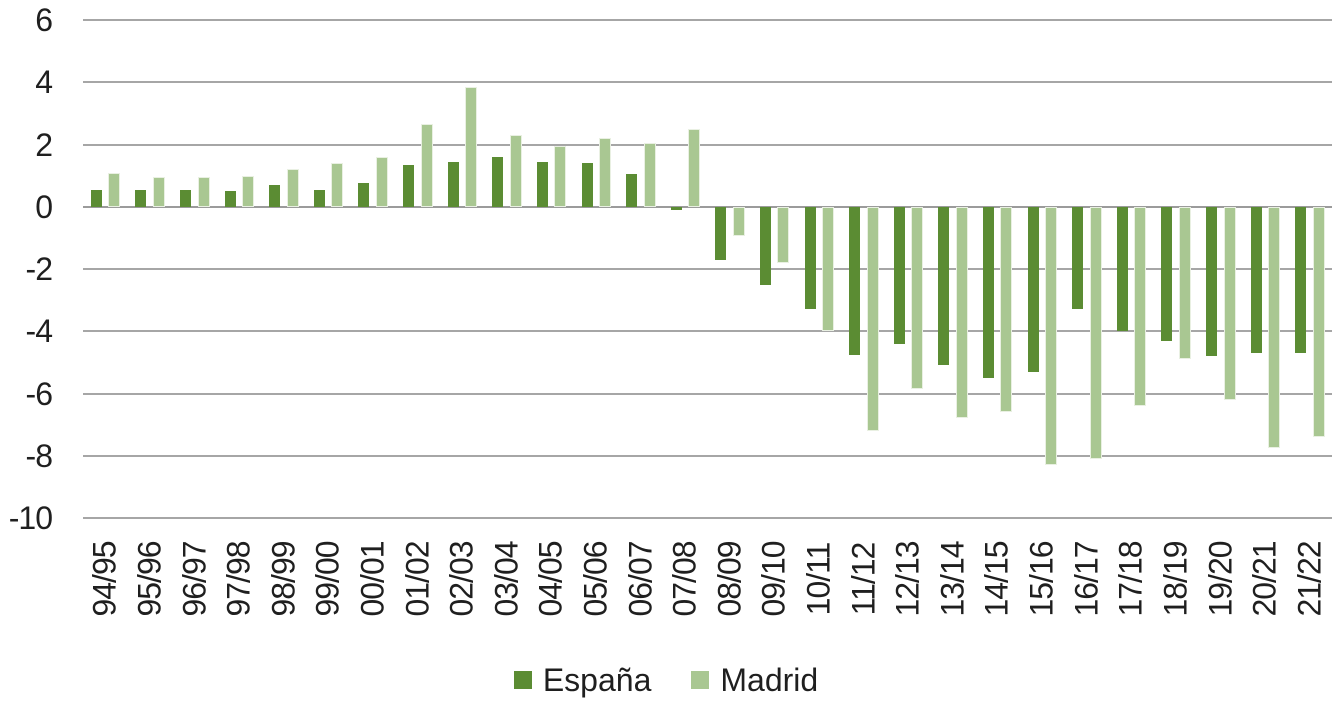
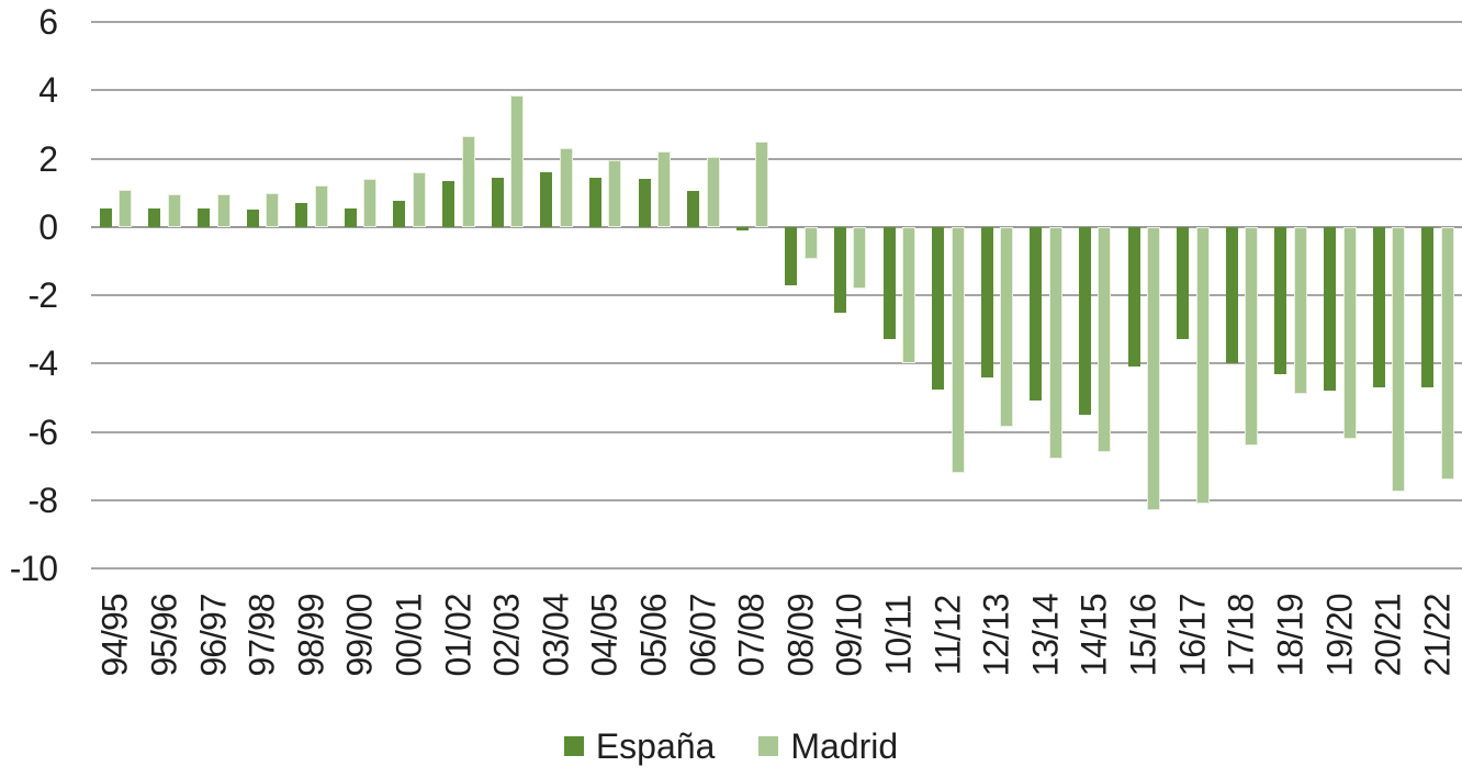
España/15/16: -5.3 -> -4.1
